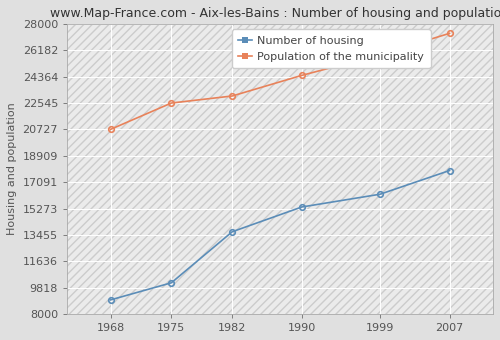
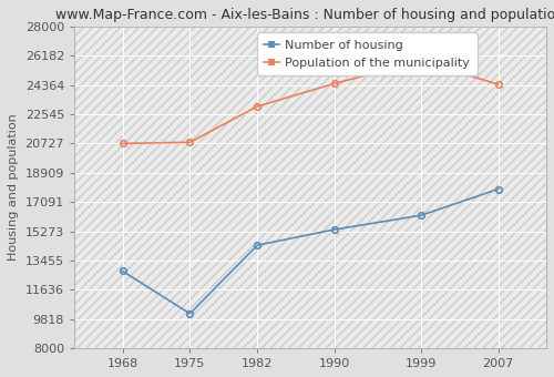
Number of housing/1968: 9000 -> 12800
Population of the municipality/1975: 22500 -> 20800
Number of housing/1982: 13700 -> 14400
Population of the municipality/2007: 27400 -> 24400
